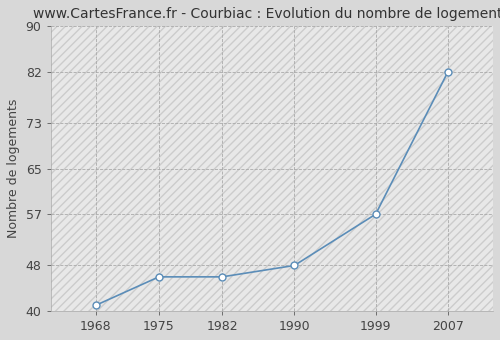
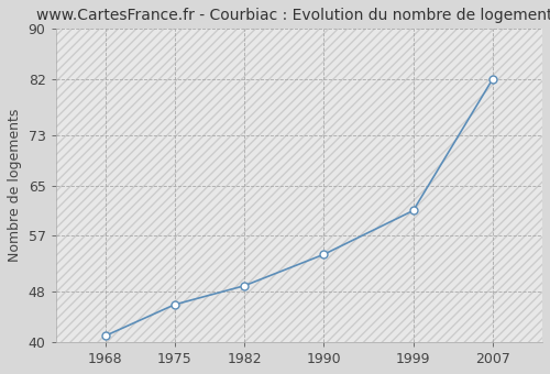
1982: 46 -> 49
1990: 48 -> 54
1999: 57 -> 61
